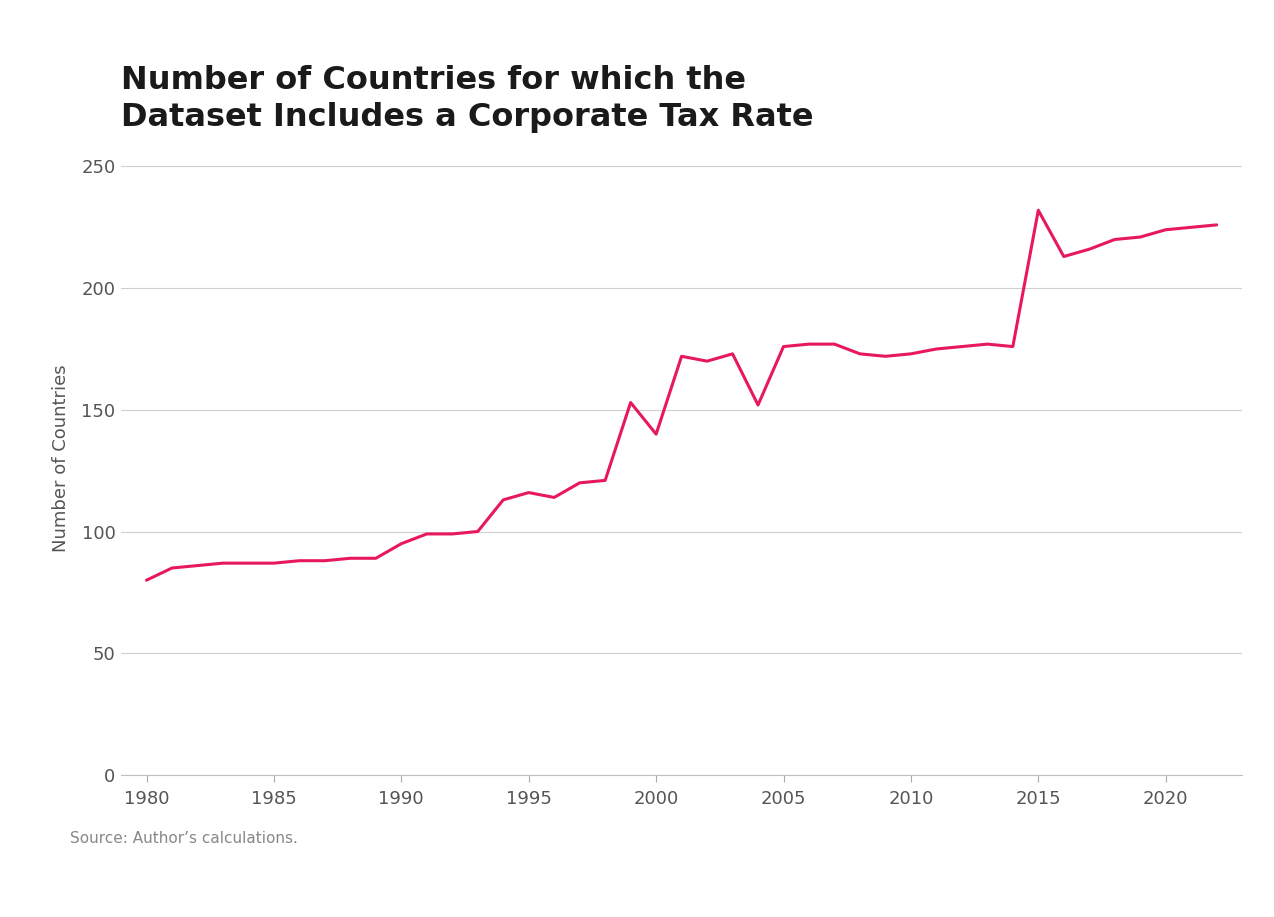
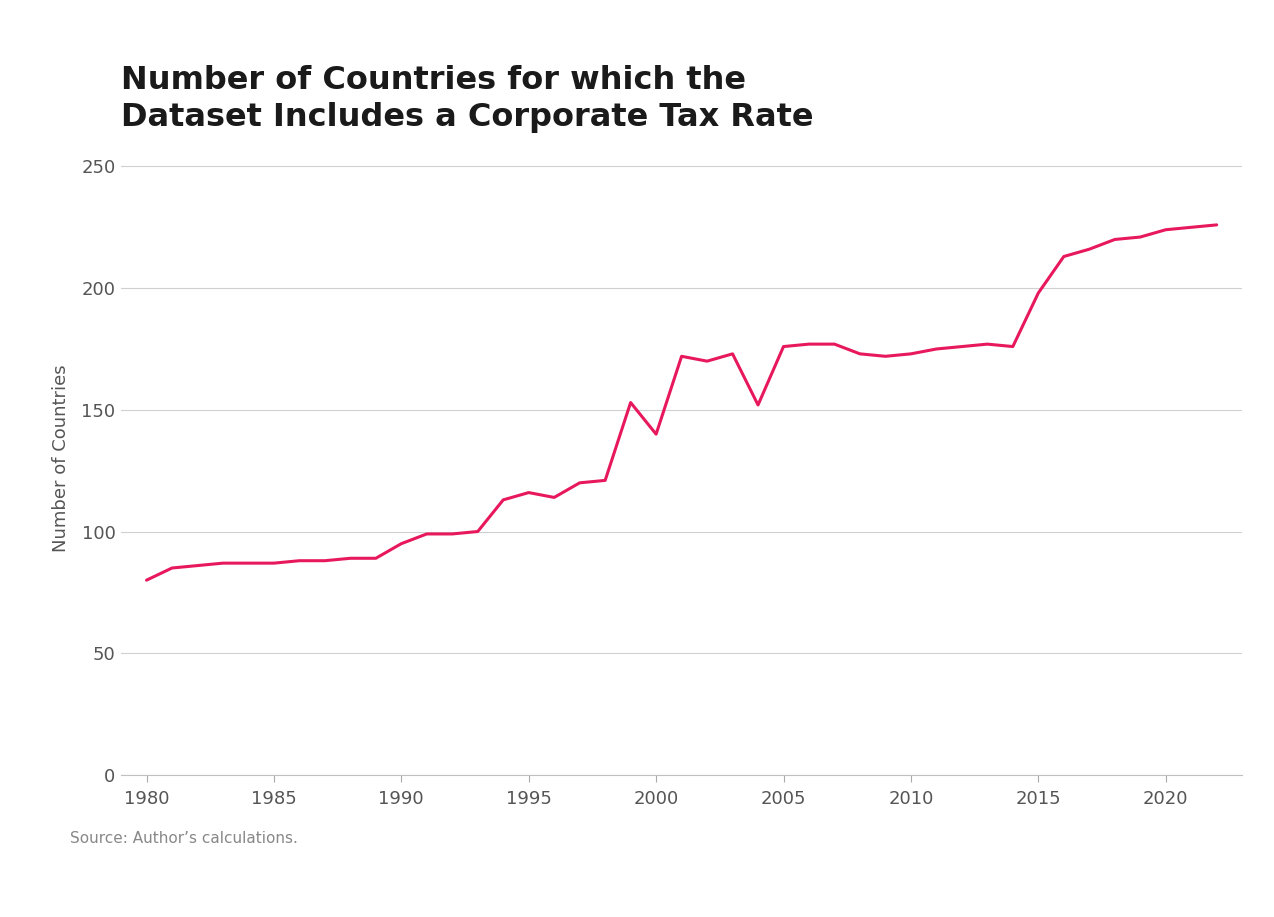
2015: 232 -> 198
